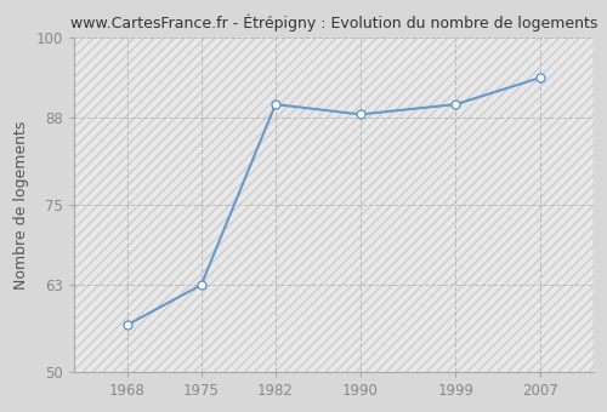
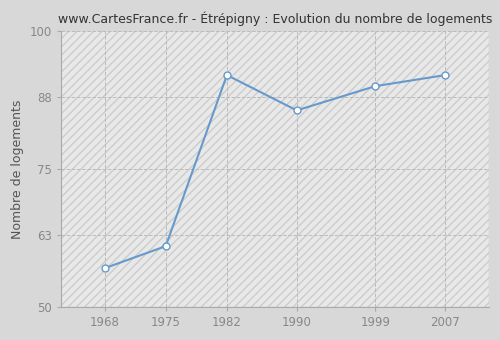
1975: 63.0 -> 61.0
1982: 90.0 -> 92.0
1990: 88.5 -> 85.6
2007: 94.0 -> 92.0
